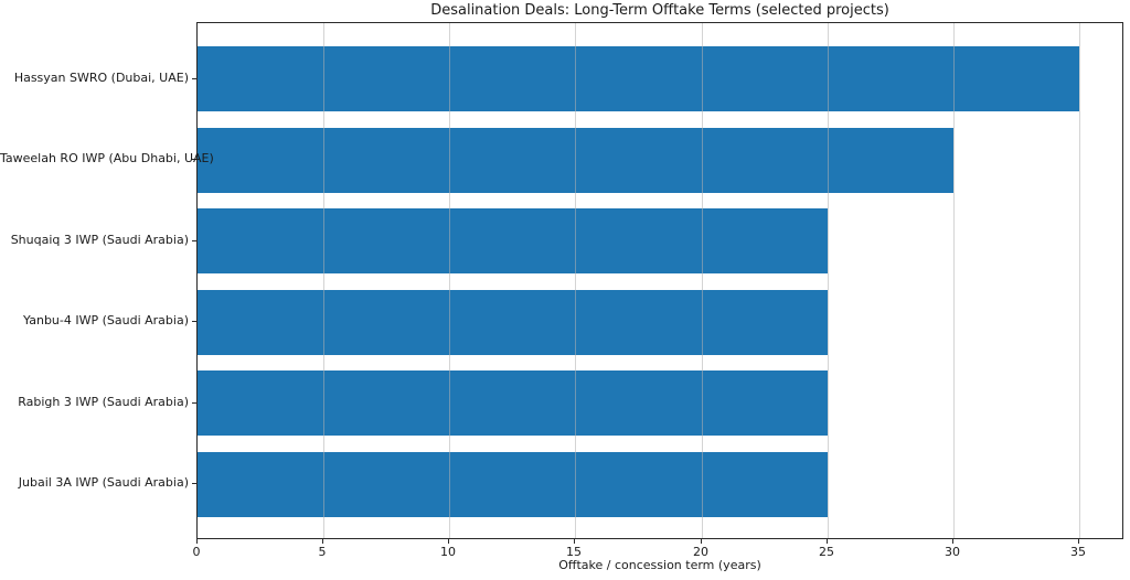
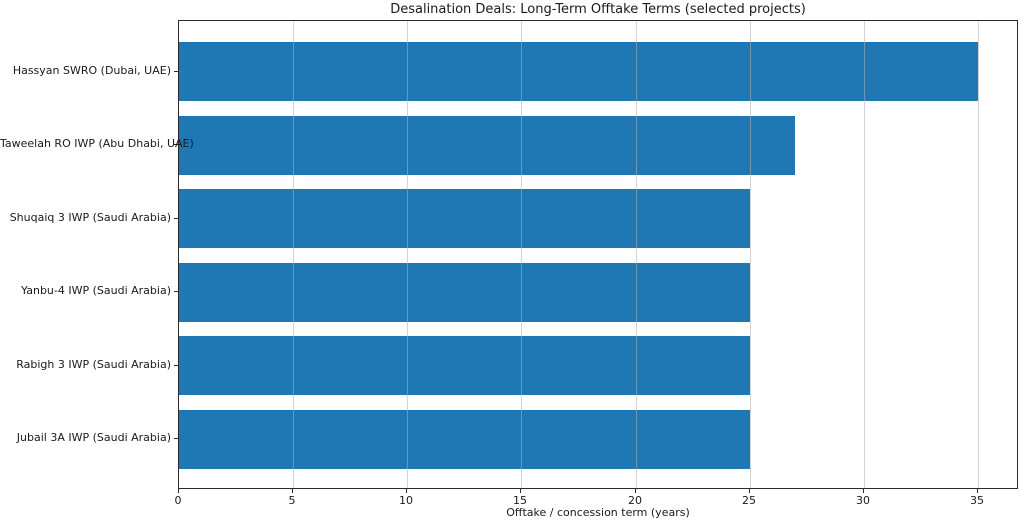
Taweelah RO IWP (Abu Dhabi, UAE): 30 -> 27
